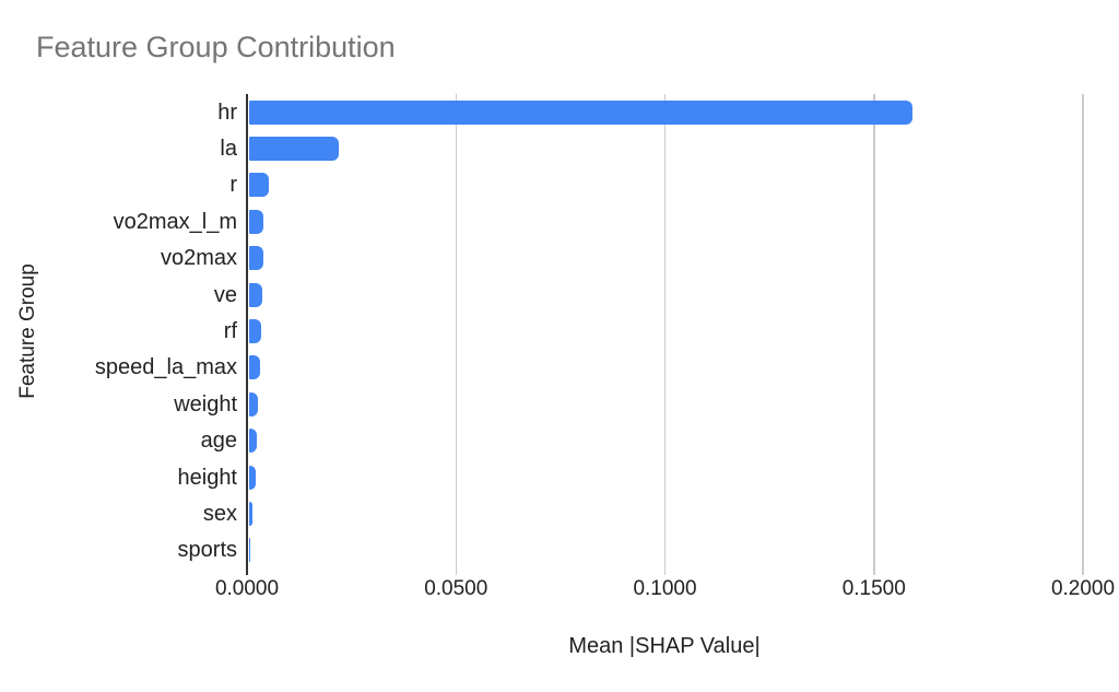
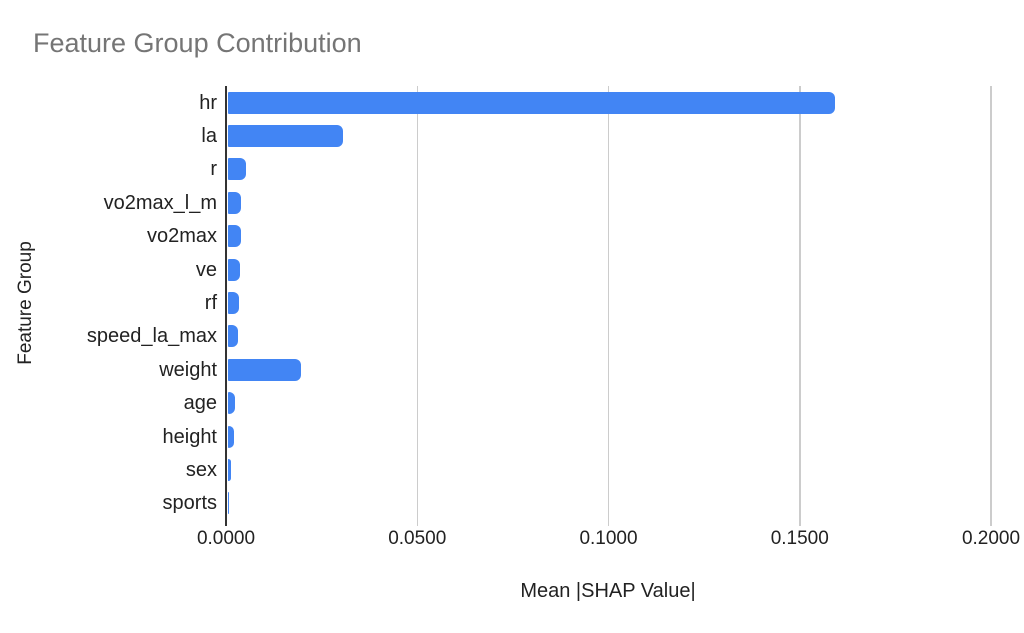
la: 0.021 -> 0.030
weight: 0.002 -> 0.019
